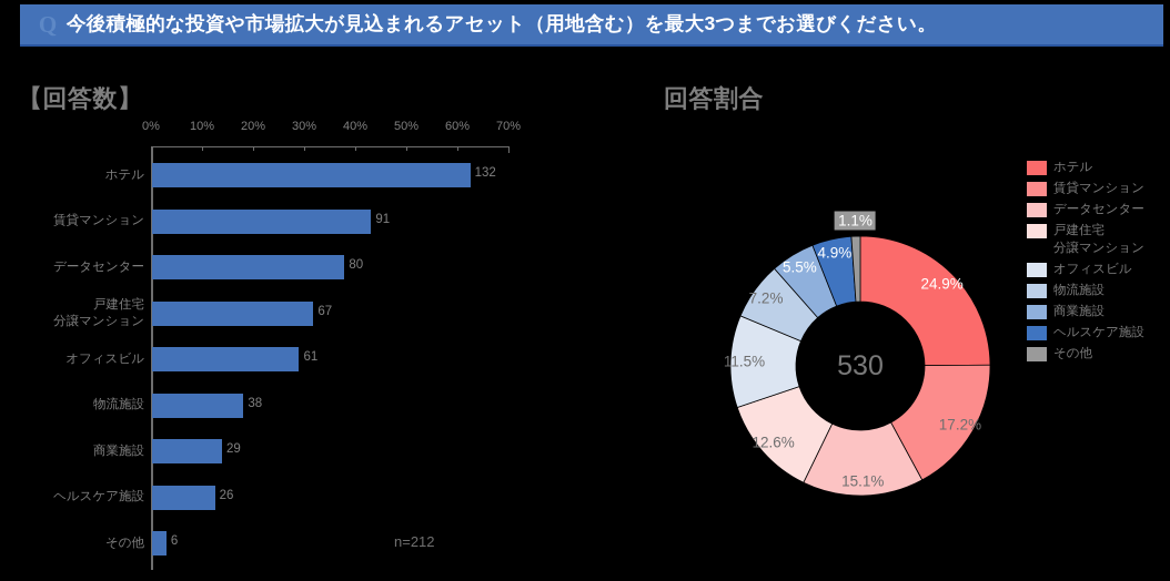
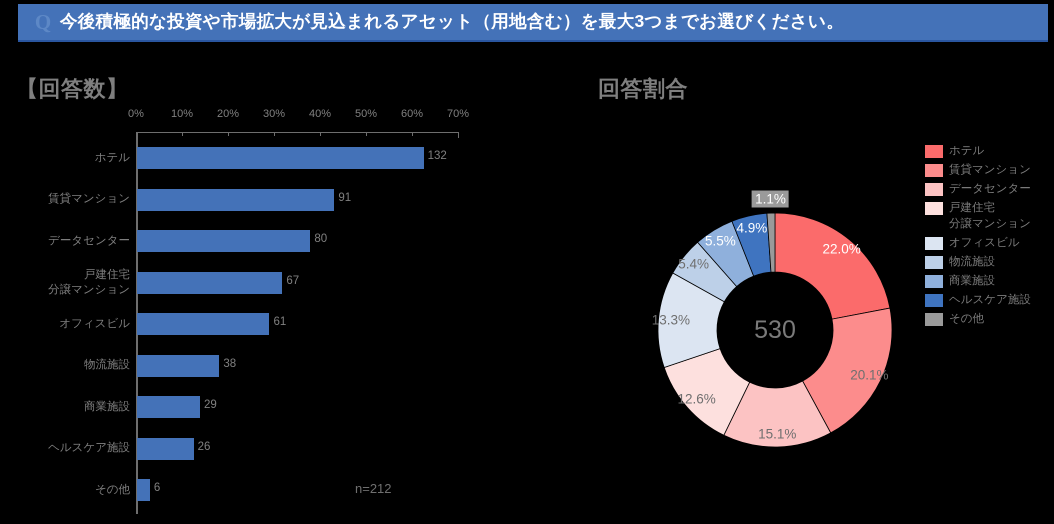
回答割合/ホテル: 24.9% -> 22.0%
回答割合/賃貸マンション: 17.2% -> 20.1%
回答割合/オフィスビル: 11.5% -> 13.3%
回答割合/物流施設: 7.2% -> 5.4%
